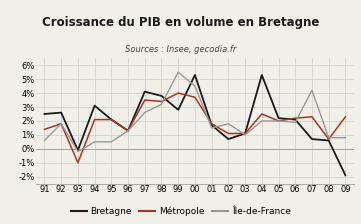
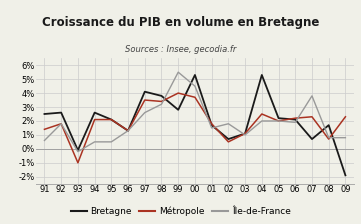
Bretagne/94: 3.1% -> 2.6%
Métropole/02: 1.1% -> 0.5%
Île-de-France/07: 4.2% -> 3.8%
Bretagne/08: 0.6% -> 1.7%
